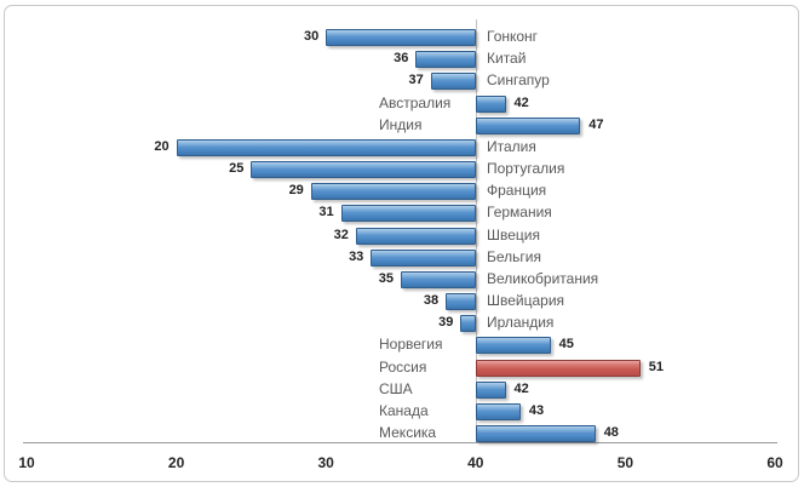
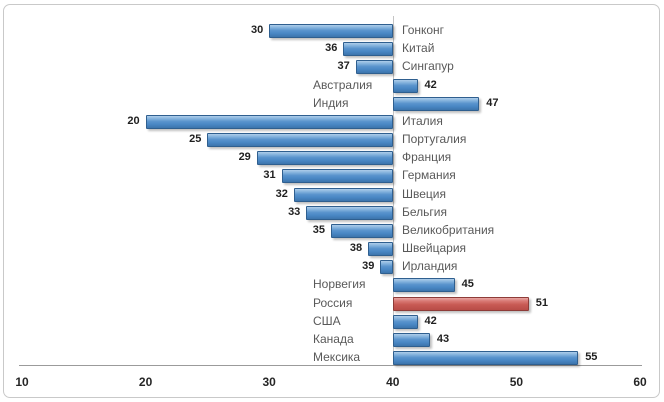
Мексика: 48 -> 55
